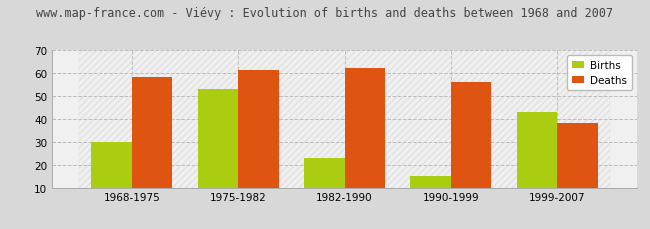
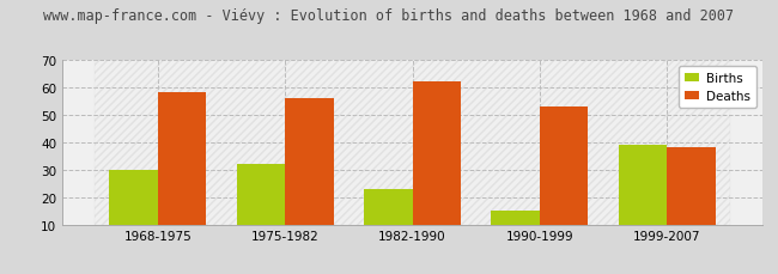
Births/1975-1982: 53 -> 32
Deaths/1975-1982: 61 -> 56
Deaths/1990-1999: 56 -> 53
Births/1999-2007: 43 -> 39
